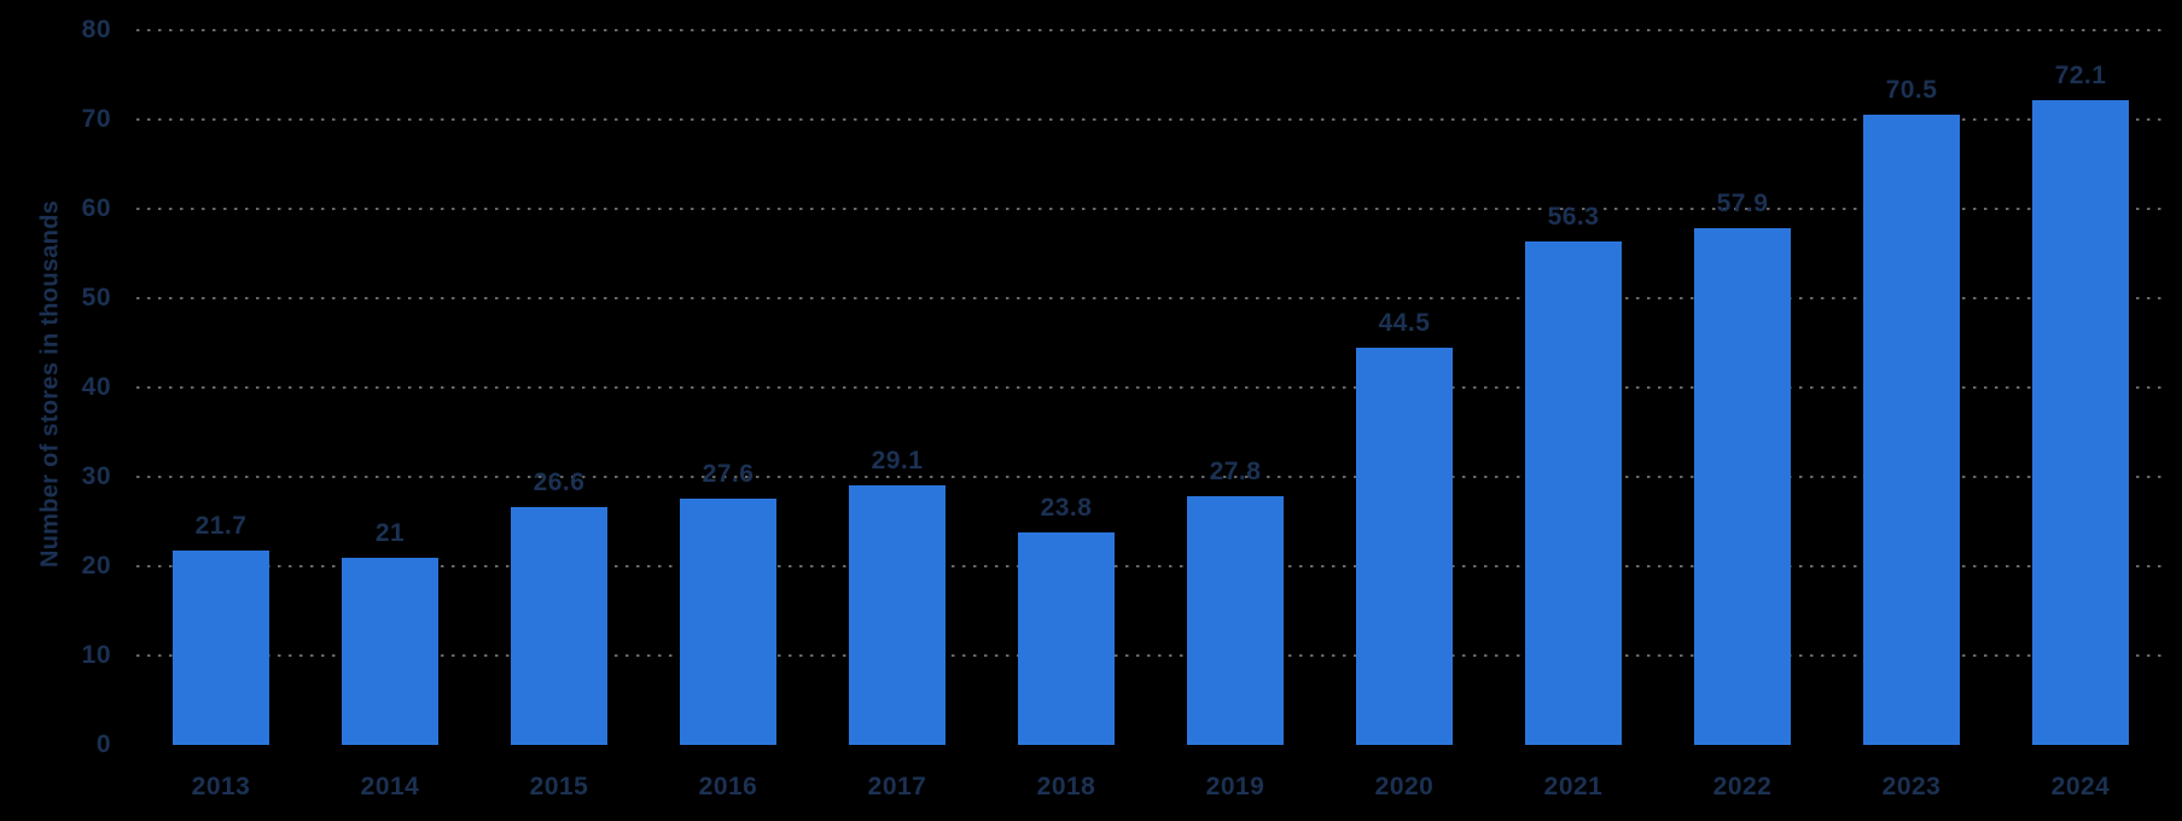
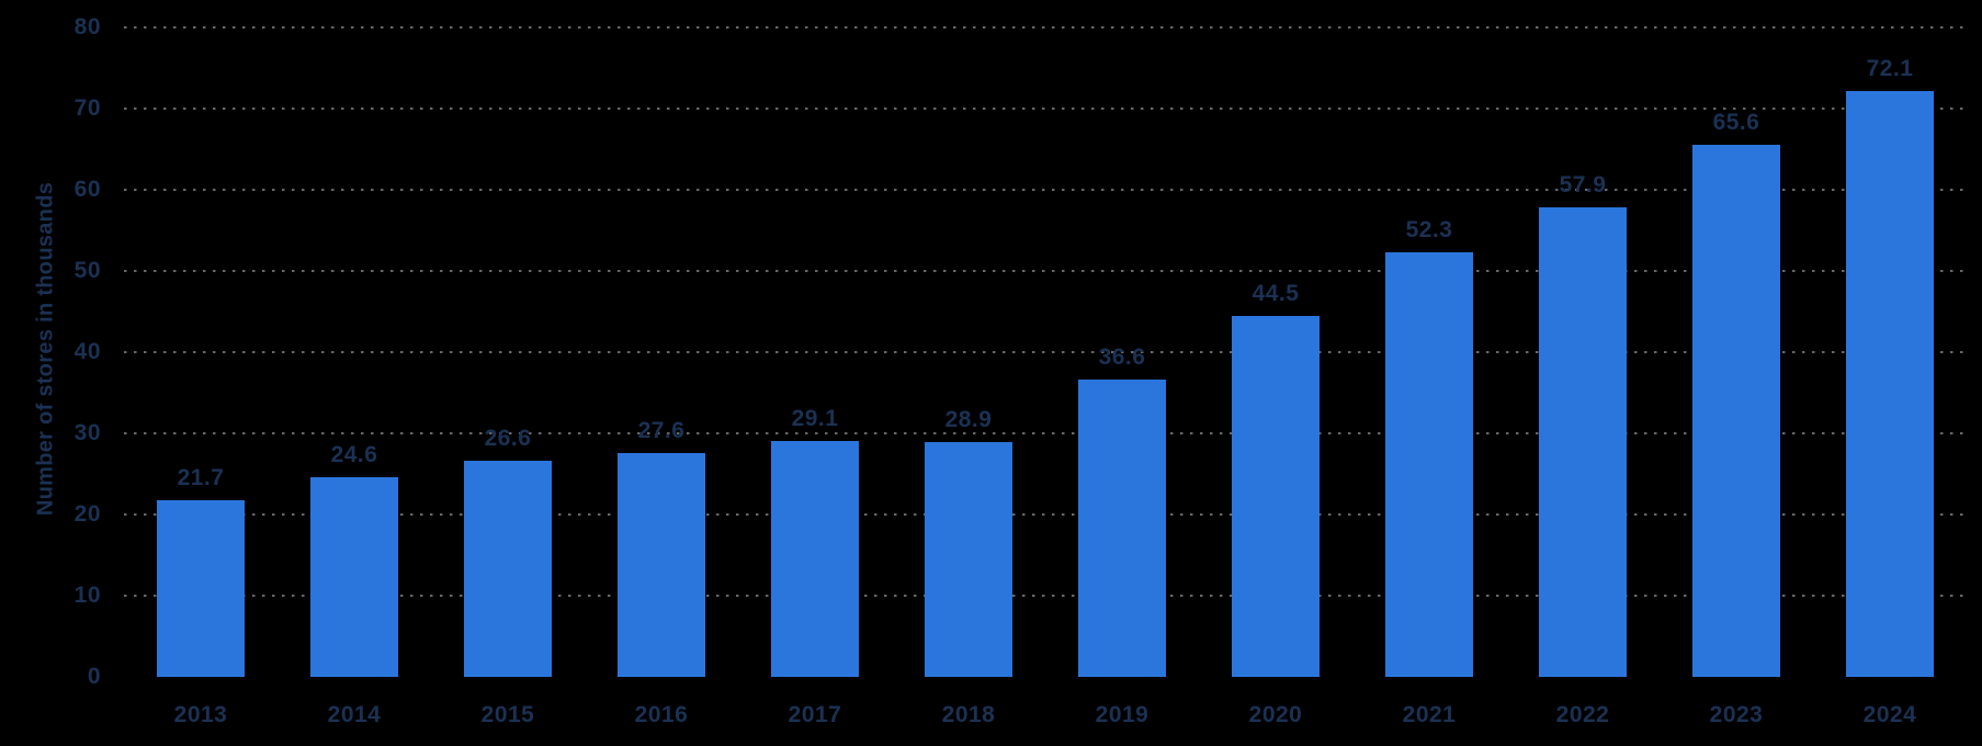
2014: 21 -> 24.6
2018: 23.8 -> 28.9
2019: 27.8 -> 36.6
2021: 56.3 -> 52.3
2023: 70.5 -> 65.6
